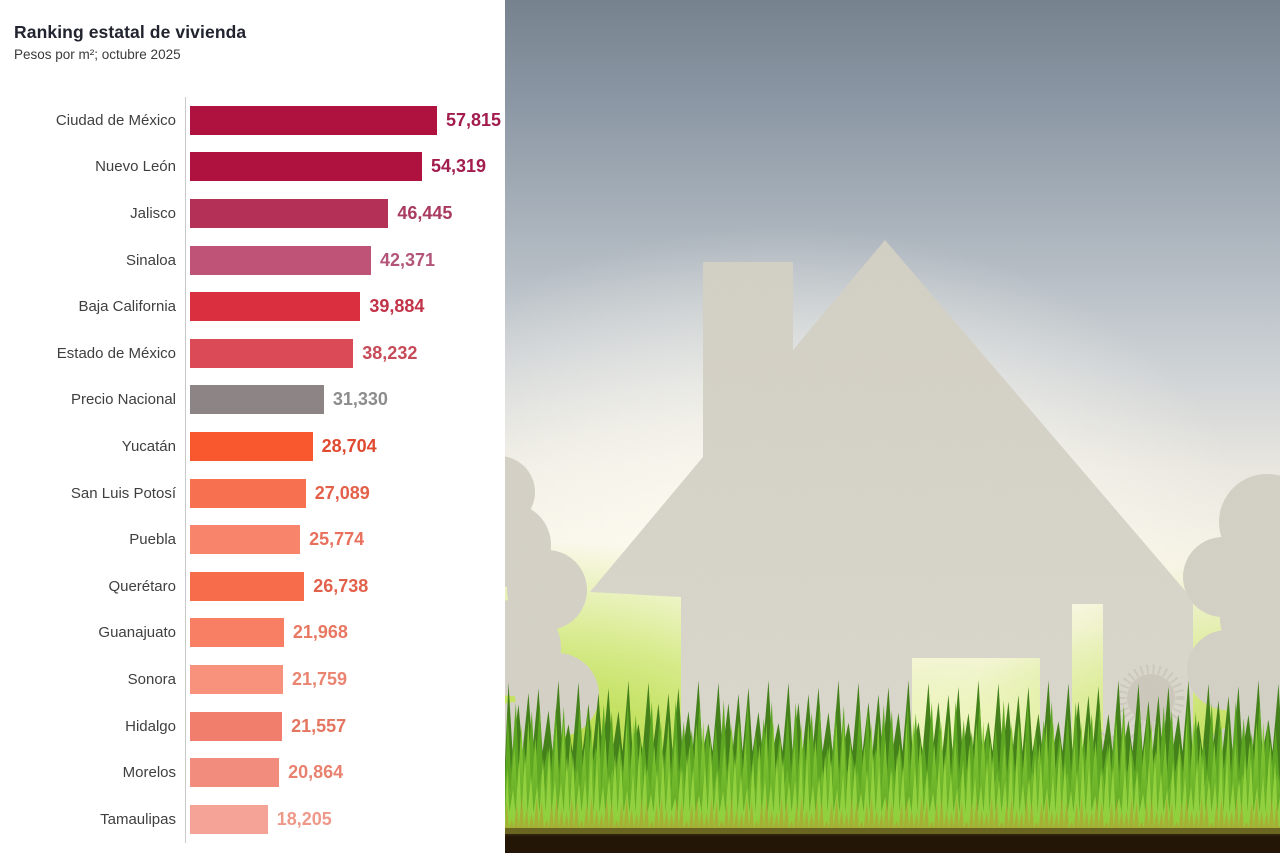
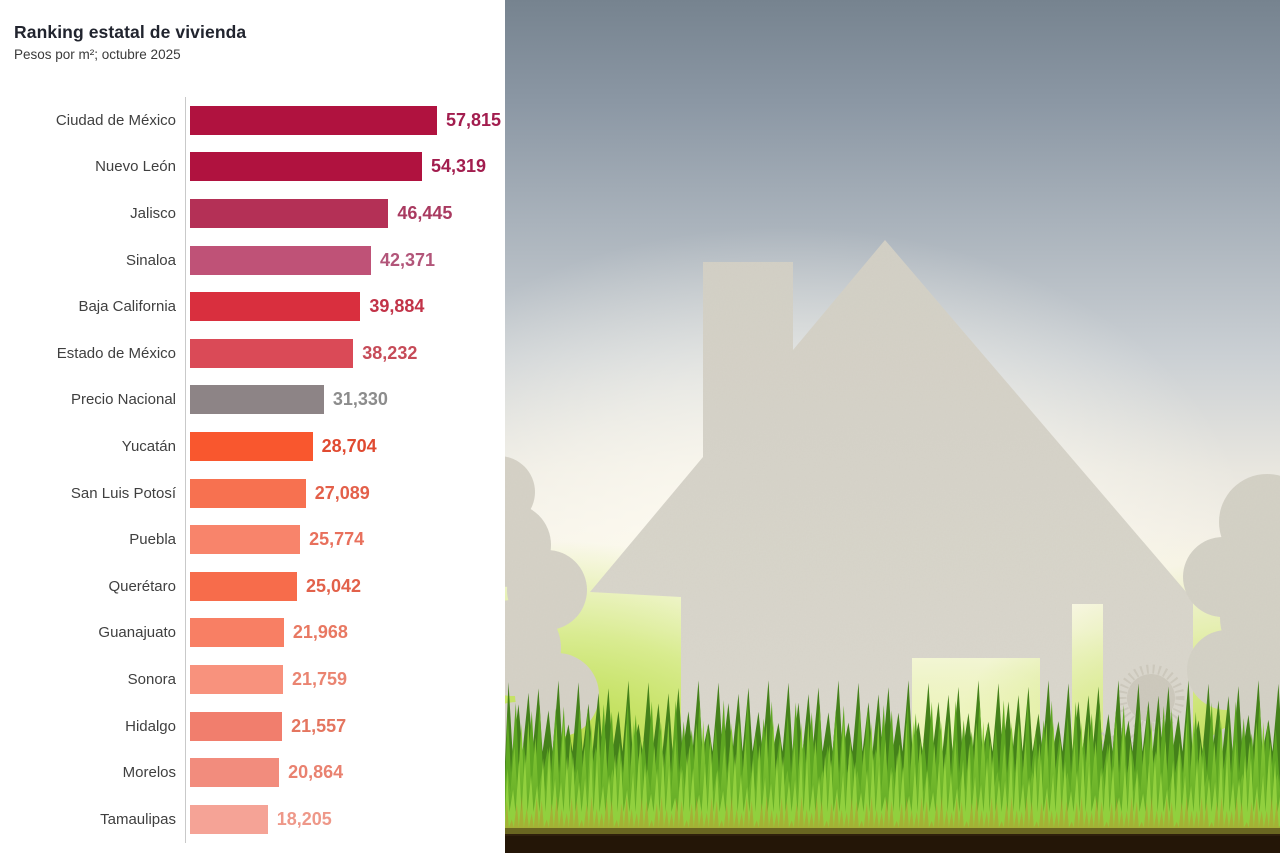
Querétaro: 26,738 -> 25,042
